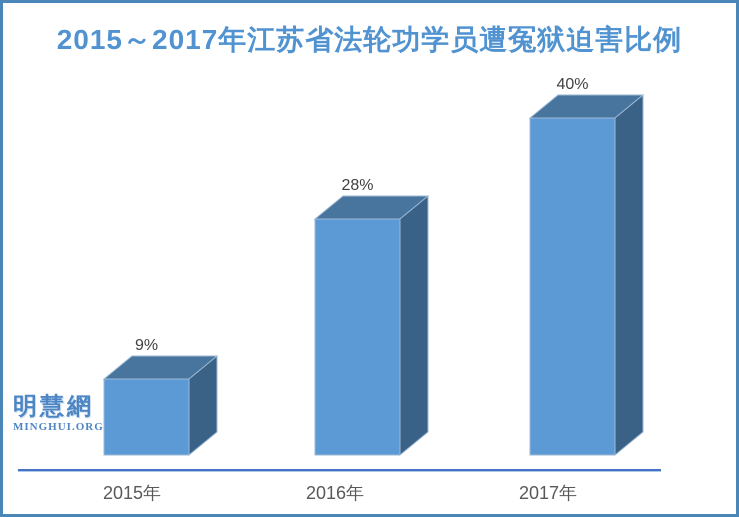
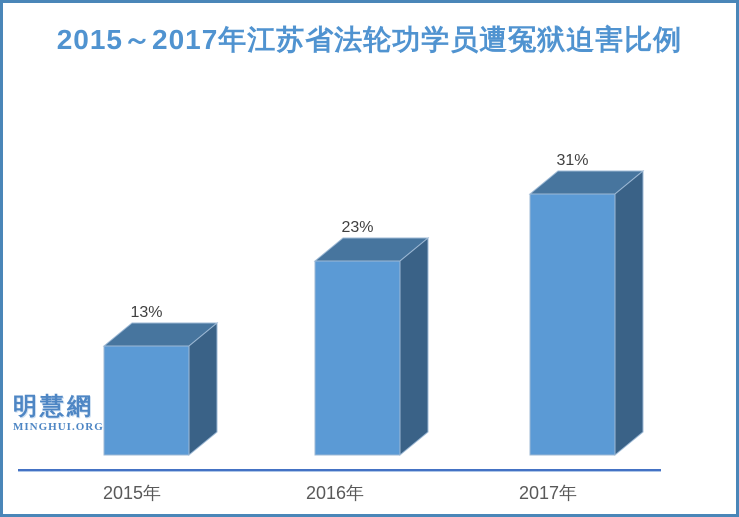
2015年: 9% -> 13%
2016年: 28% -> 23%
2017年: 40% -> 31%
